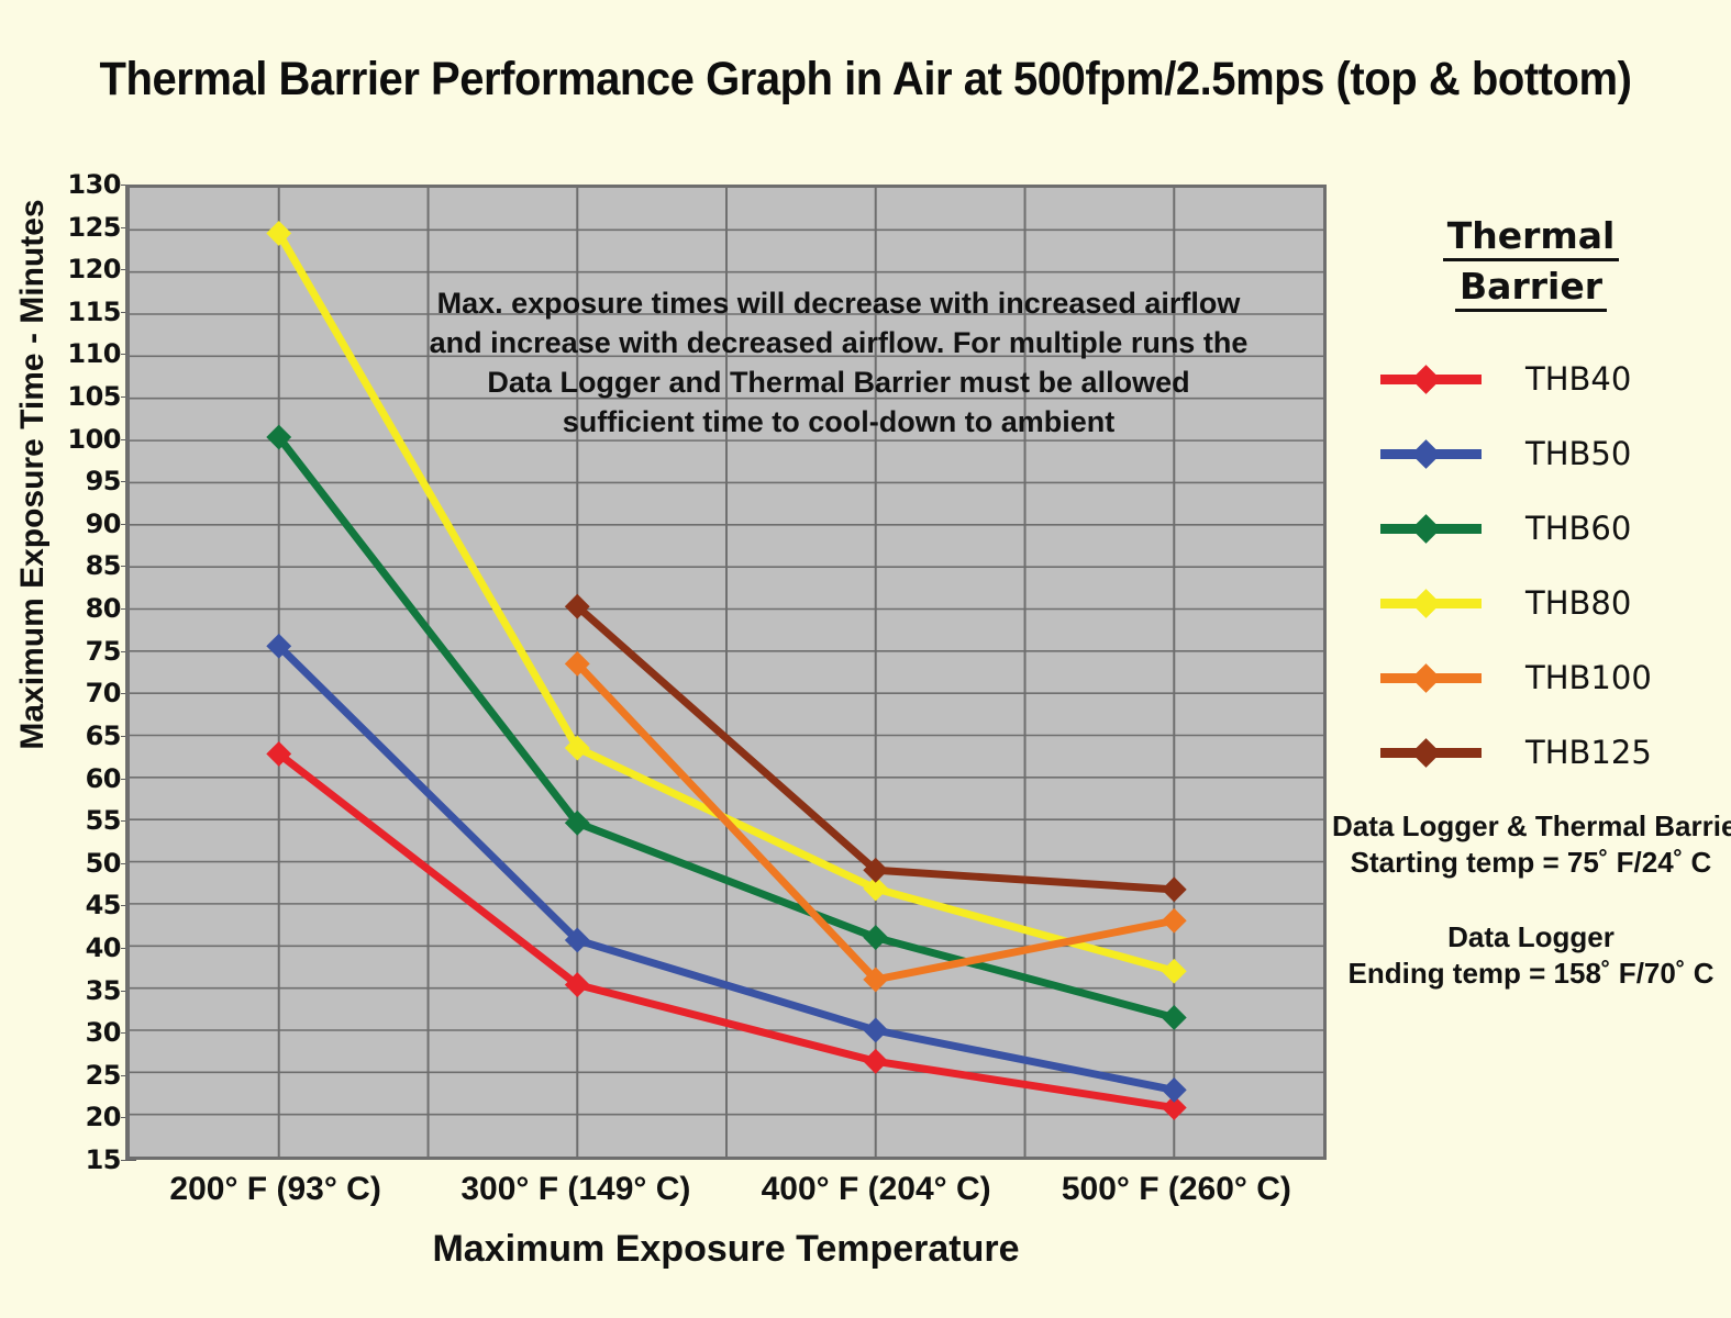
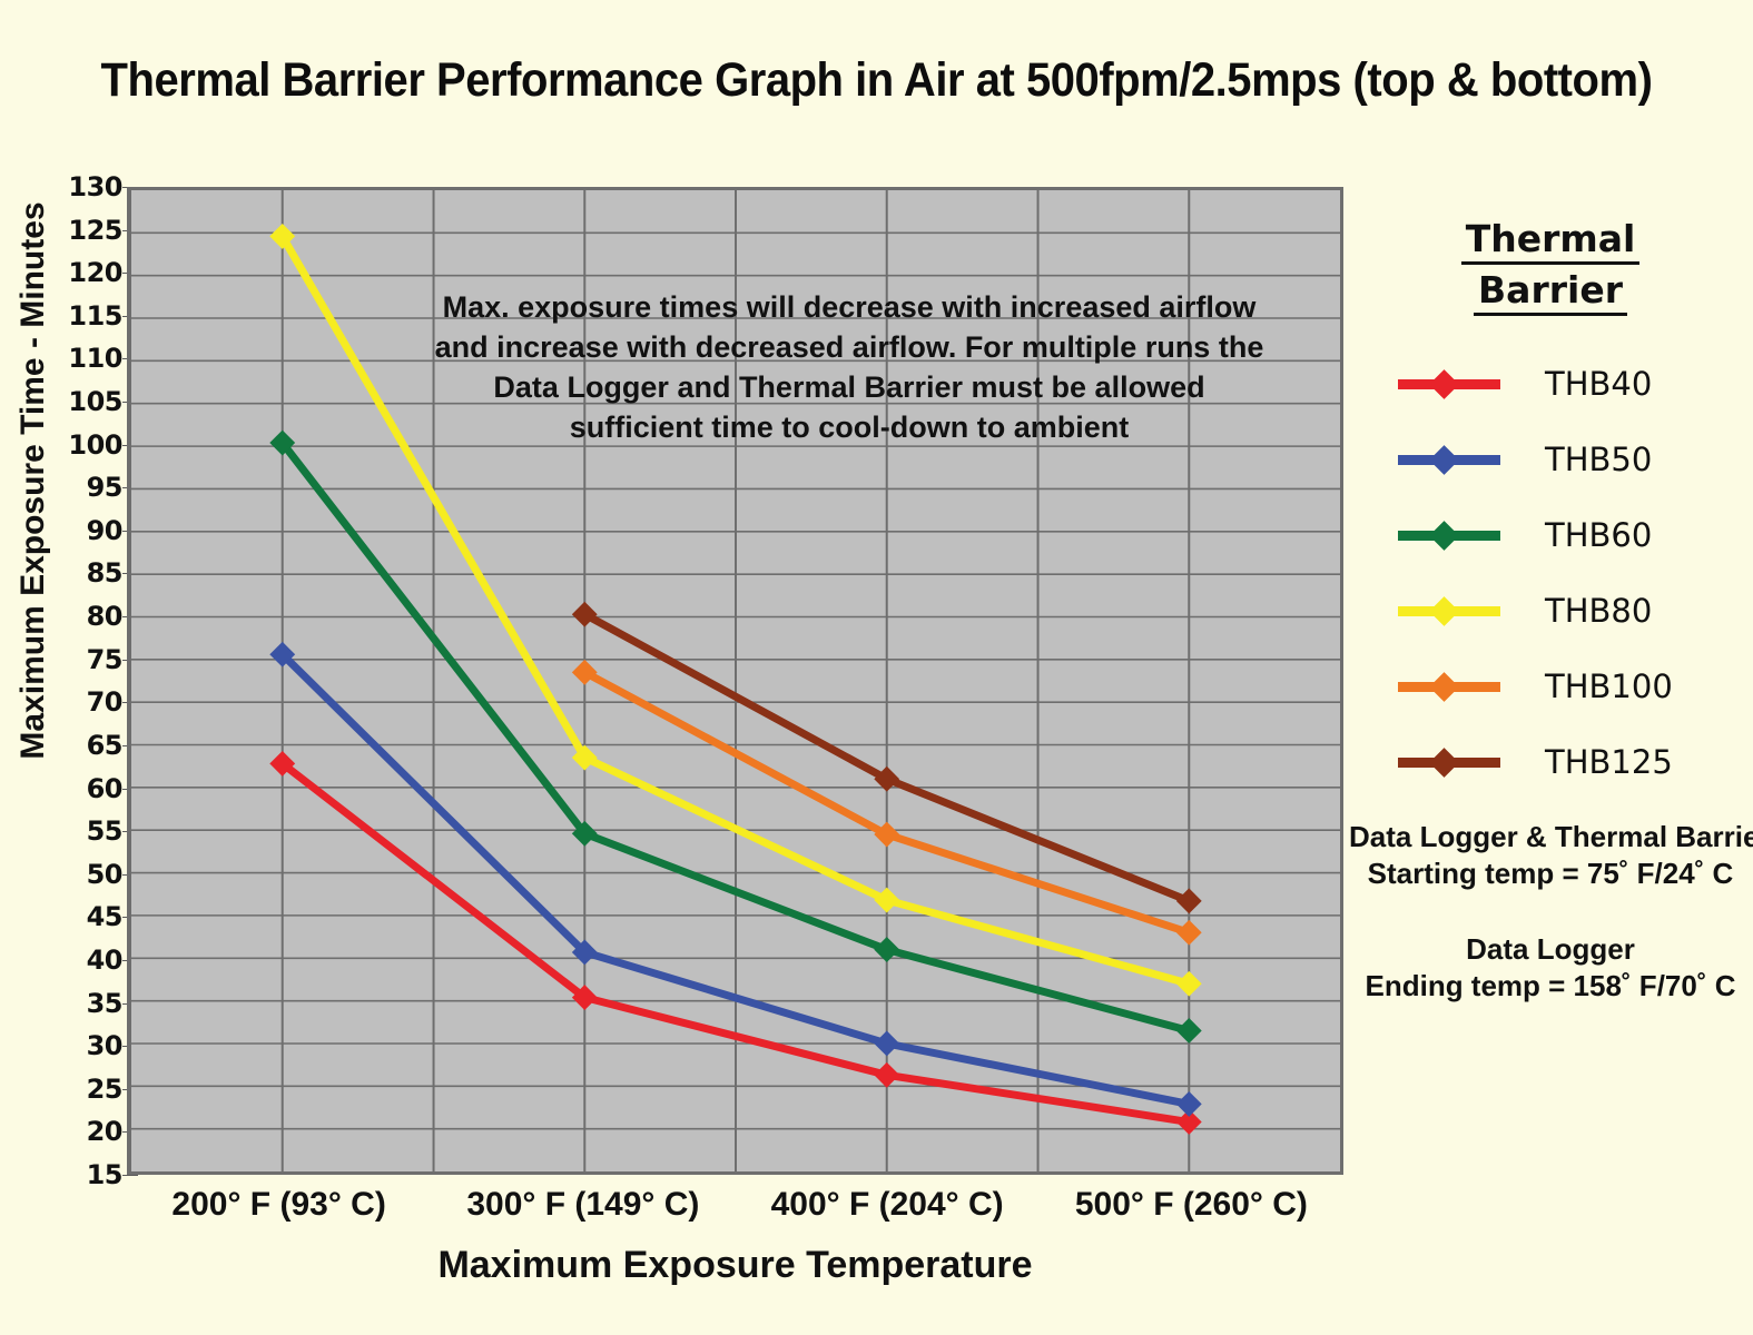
THB100/400° F (204° C): 36 -> 54
THB125/400° F (204° C): 49 -> 61
